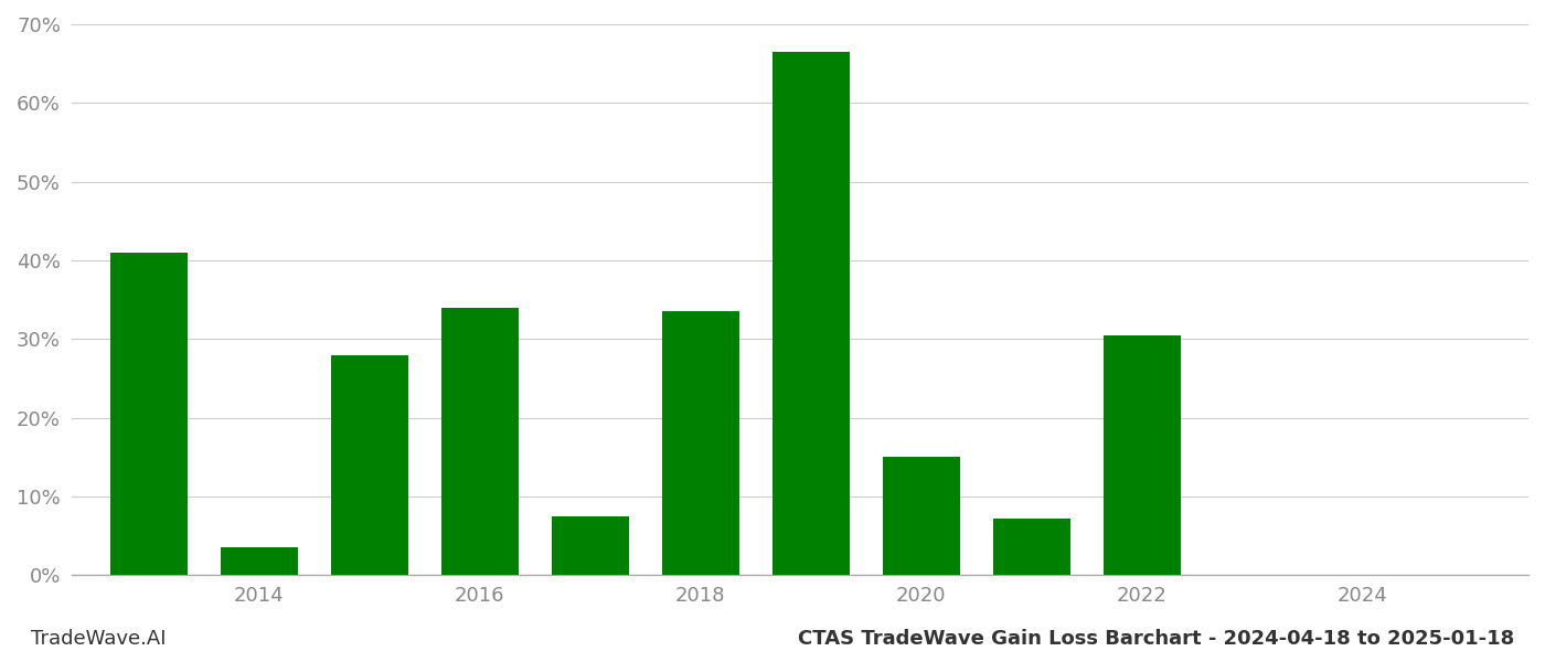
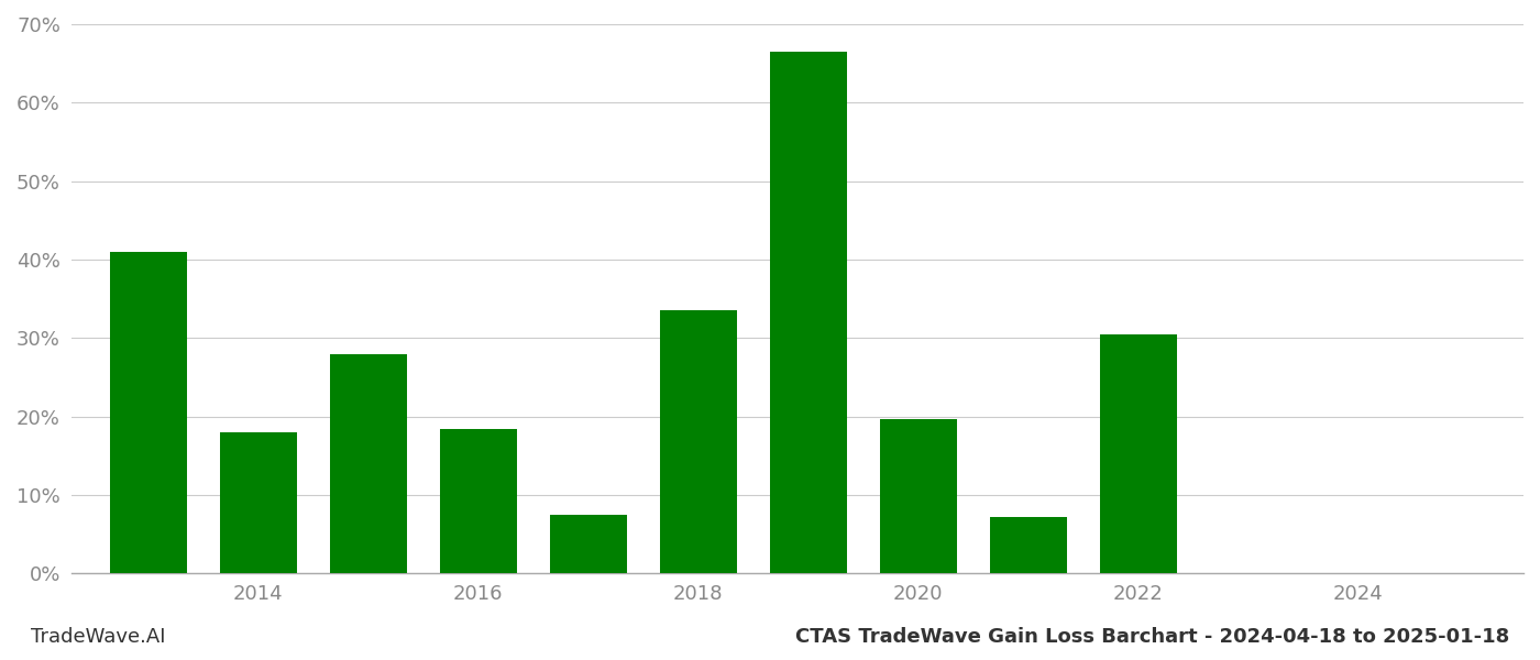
2014: 3.5% -> 18.0%
2016: 34.0% -> 18.4%
2020: 15.0% -> 19.6%
